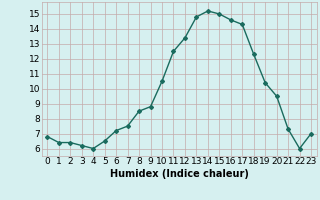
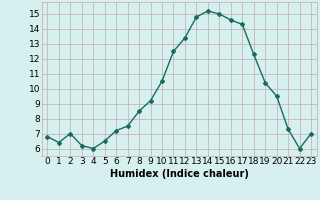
2: 6.4 -> 7.0
9: 8.8 -> 9.2
